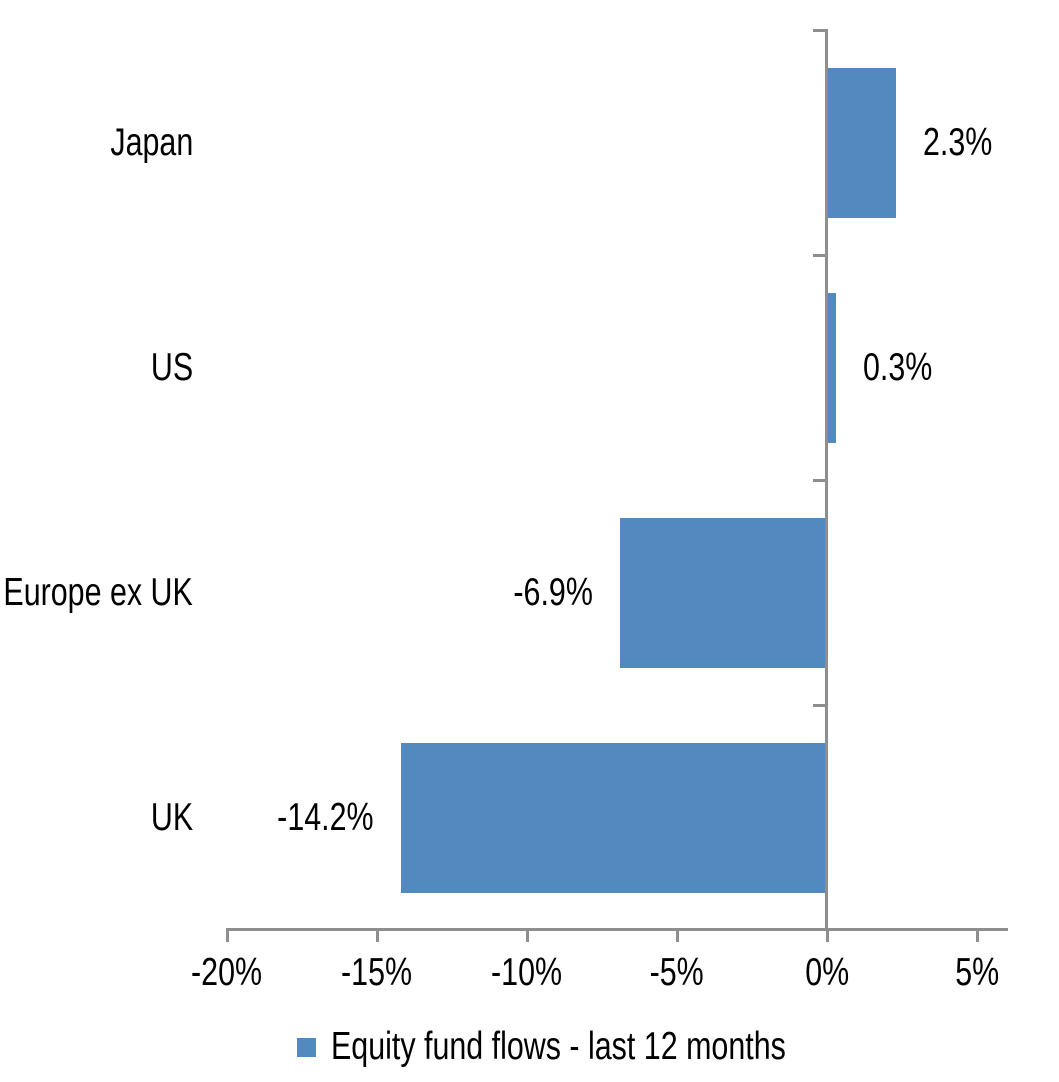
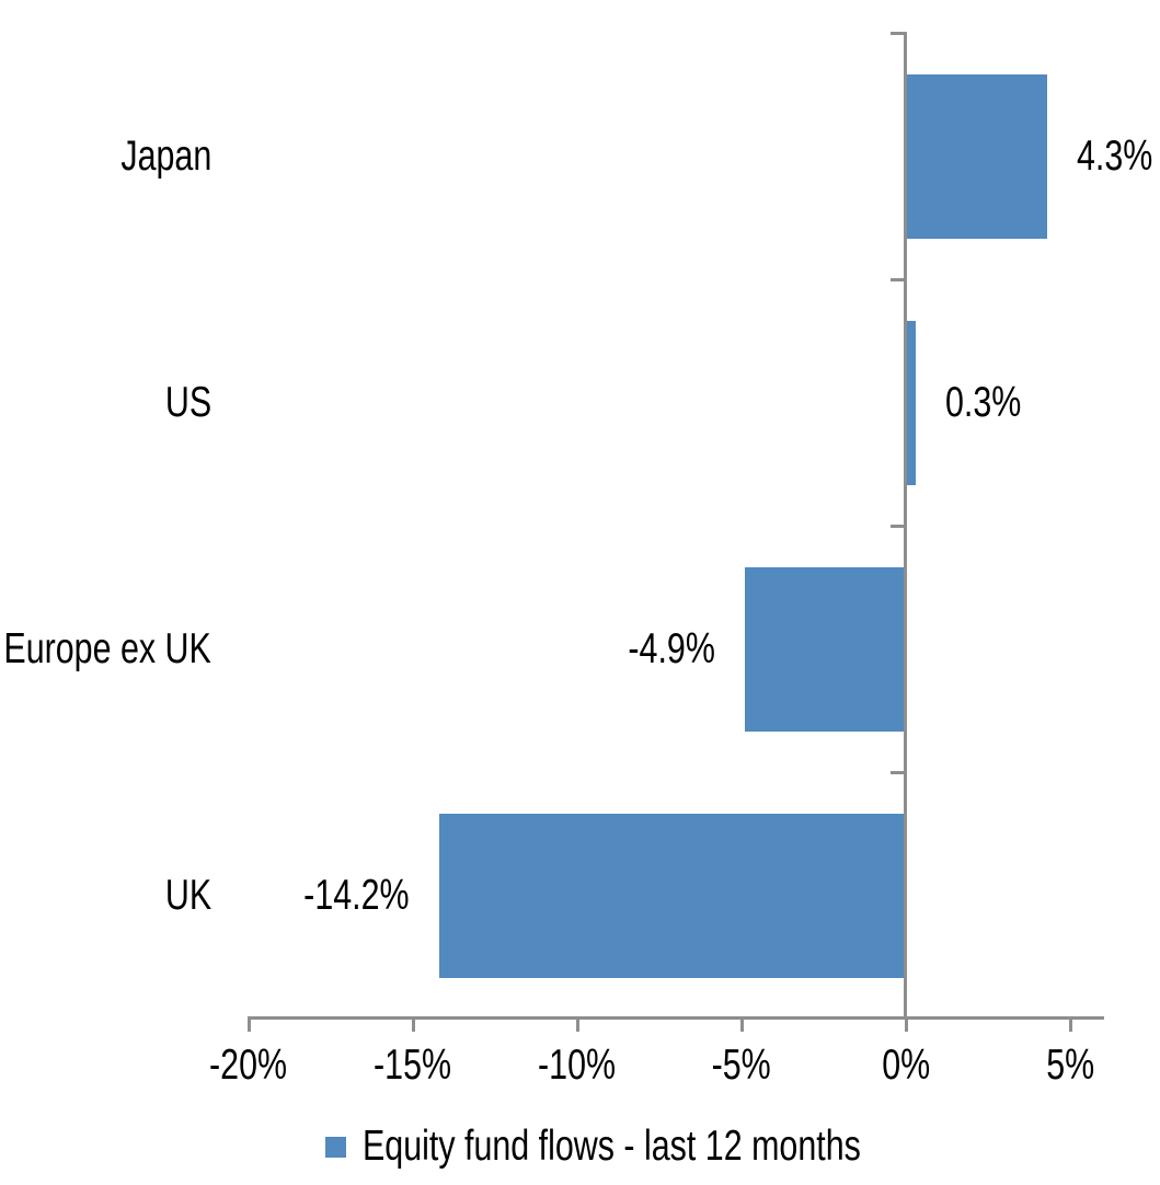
Japan: 2.3% -> 4.3%
Europe ex UK: -6.9% -> -4.9%
